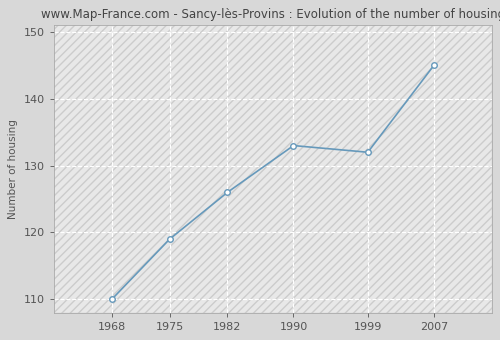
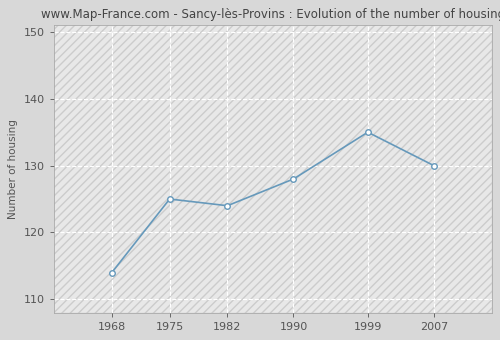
1968: 110 -> 114
1975: 119 -> 125
1982: 126 -> 124
1990: 133 -> 128
1999: 132 -> 135
2007: 145 -> 130
